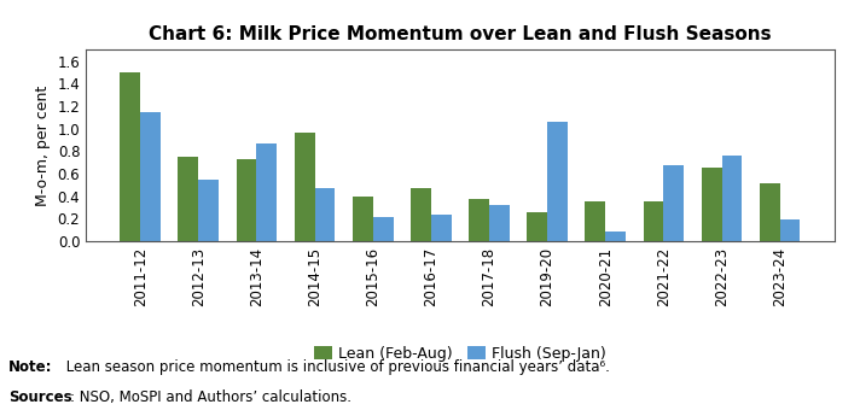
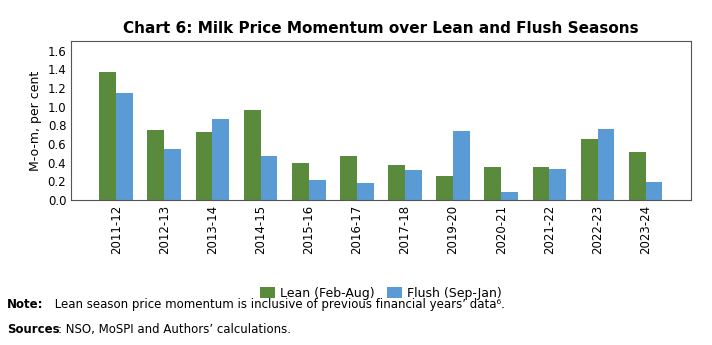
Lean (Feb-Aug)/2011-12: 1.50 -> 1.37
Flush (Sep-Jan)/2016-17: 0.24 -> 0.18
Flush (Sep-Jan)/2019-20: 1.06 -> 0.74
Flush (Sep-Jan)/2021-22: 0.68 -> 0.33
